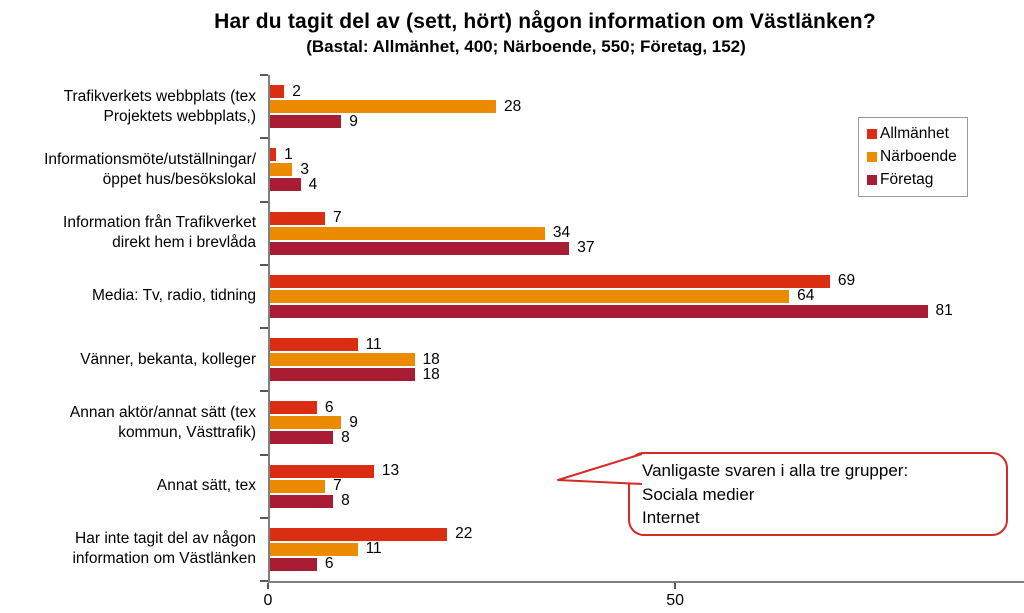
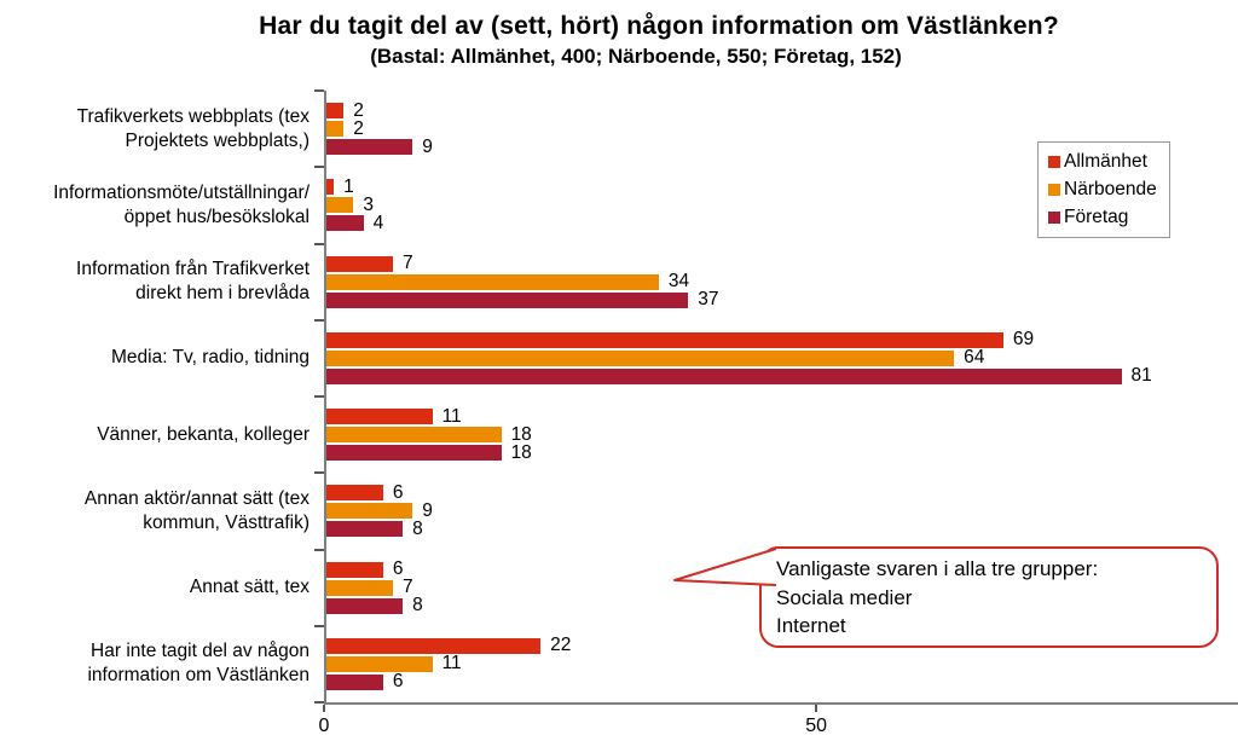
Närboende/Trafikverkets webbplats (tex Projektets webbplats,): 28 -> 2
Allmänhet/Annat sätt, tex: 13 -> 6
